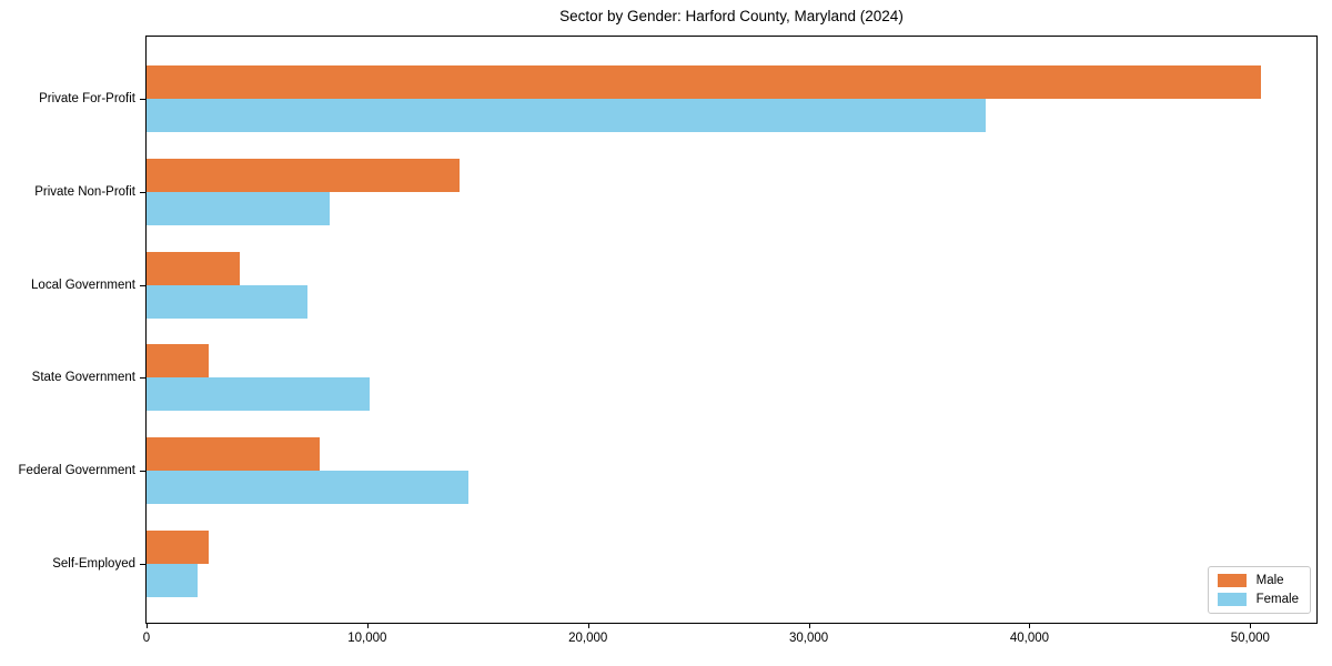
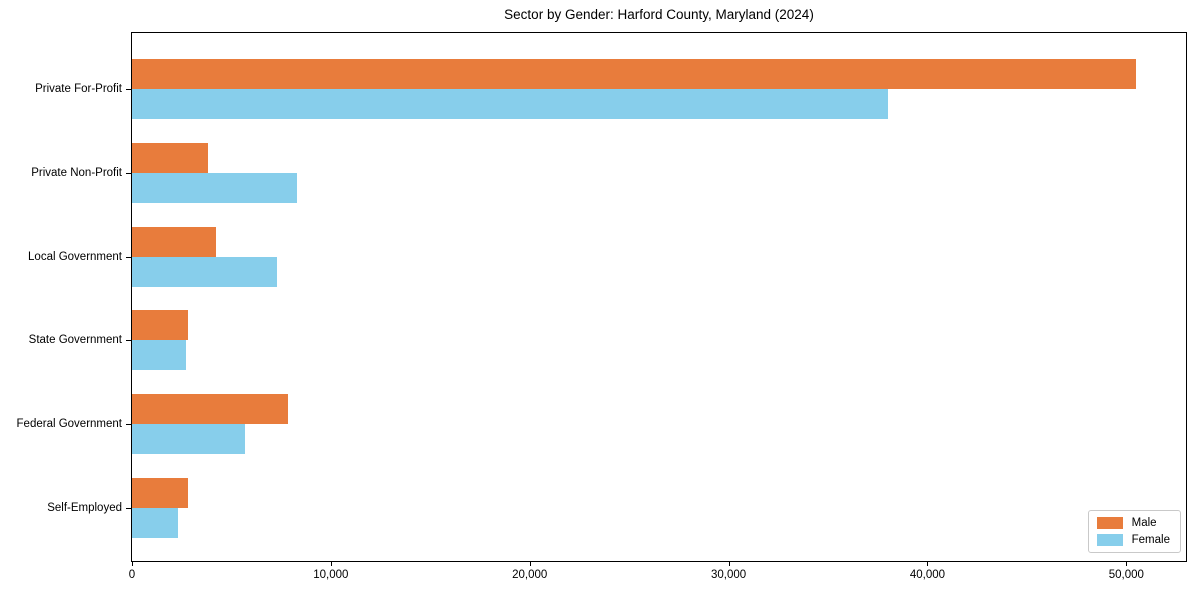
Male/Private Non-Profit: 14200 -> 3800
Female/State Government: 10100 -> 2700
Female/Federal Government: 14600 -> 5700
